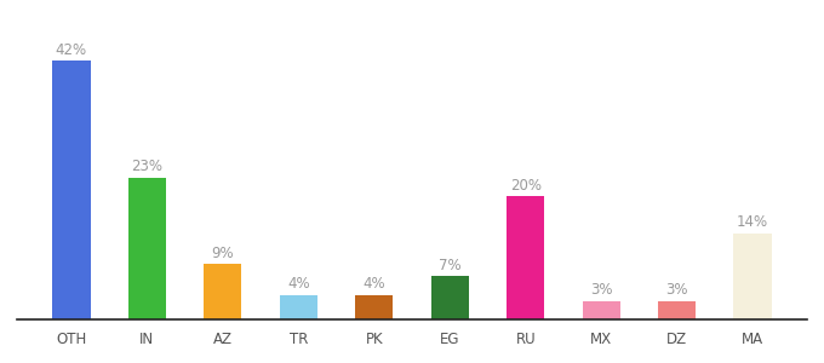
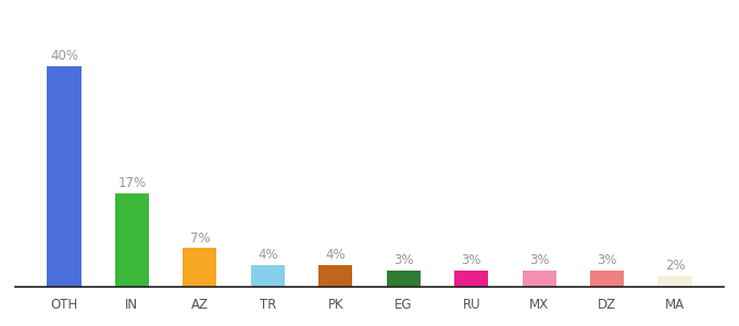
OTH: 42% -> 40%
IN: 23% -> 17%
AZ: 9% -> 7%
EG: 7% -> 3%
RU: 20% -> 3%
MA: 14% -> 2%
